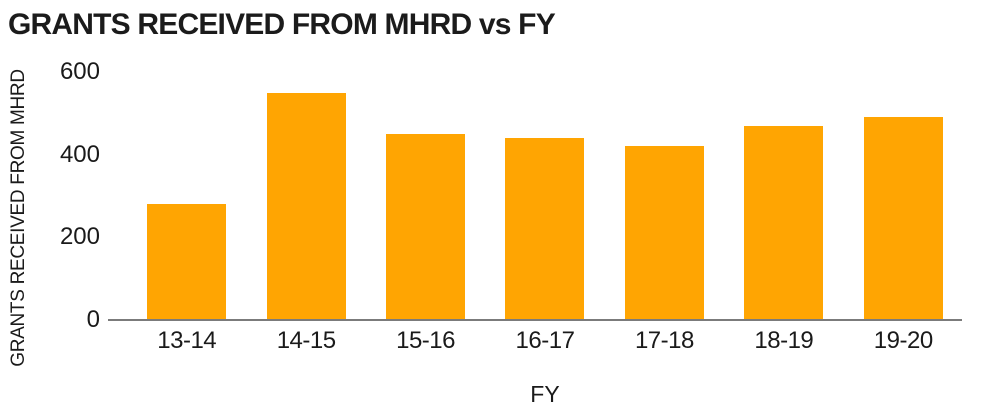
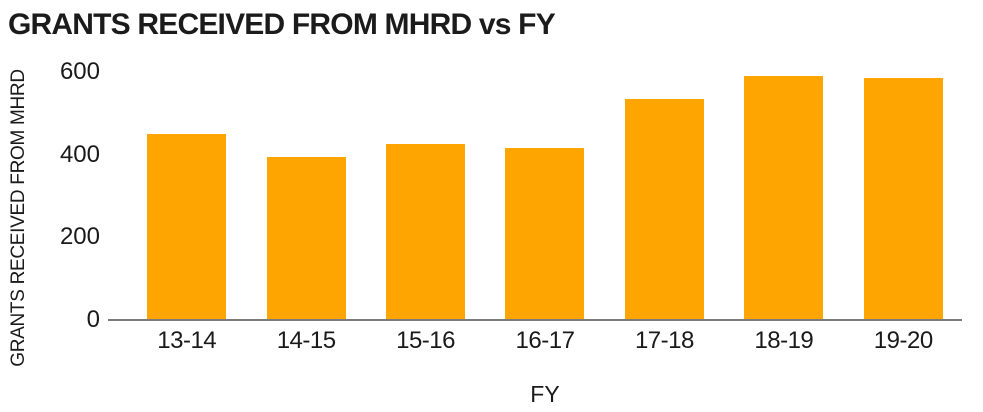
13-14: 280 -> 450
14-15: 550 -> 400
15-16: 450 -> 420
16-17: 440 -> 420
17-18: 420 -> 540
18-19: 470 -> 590
19-20: 490 -> 580
